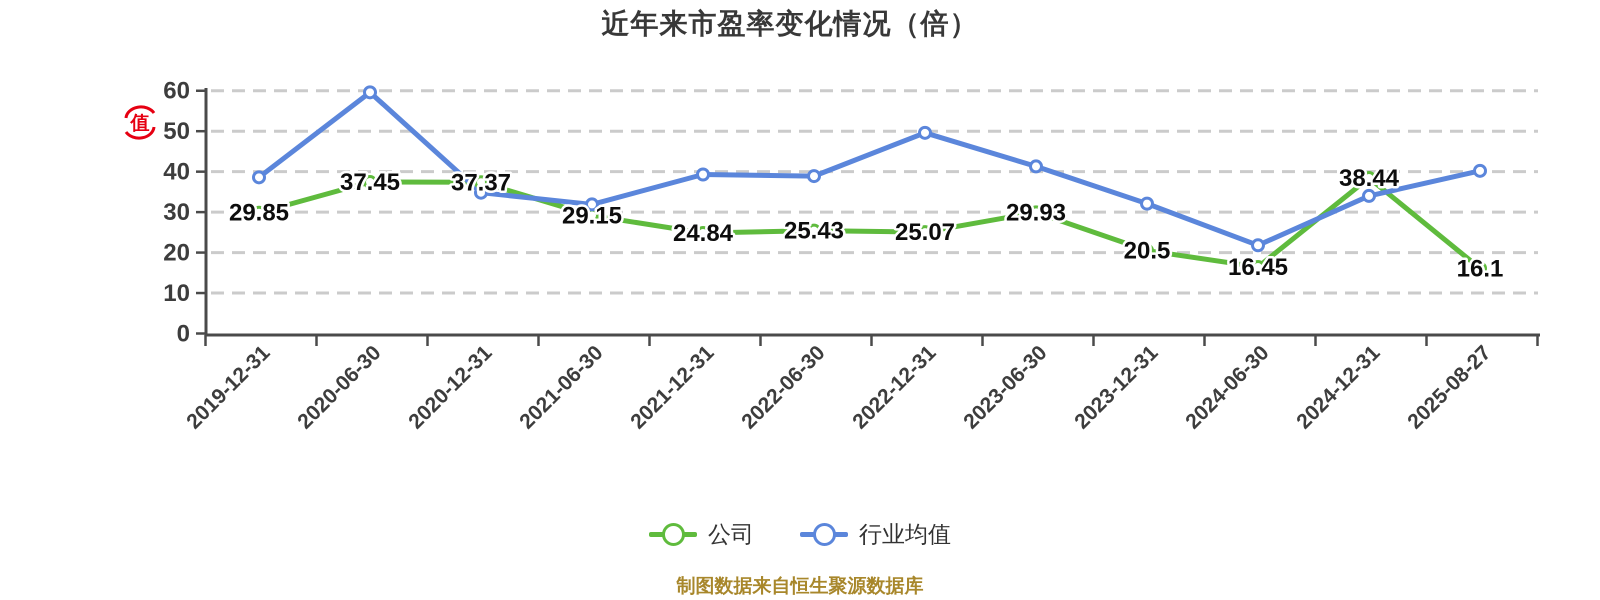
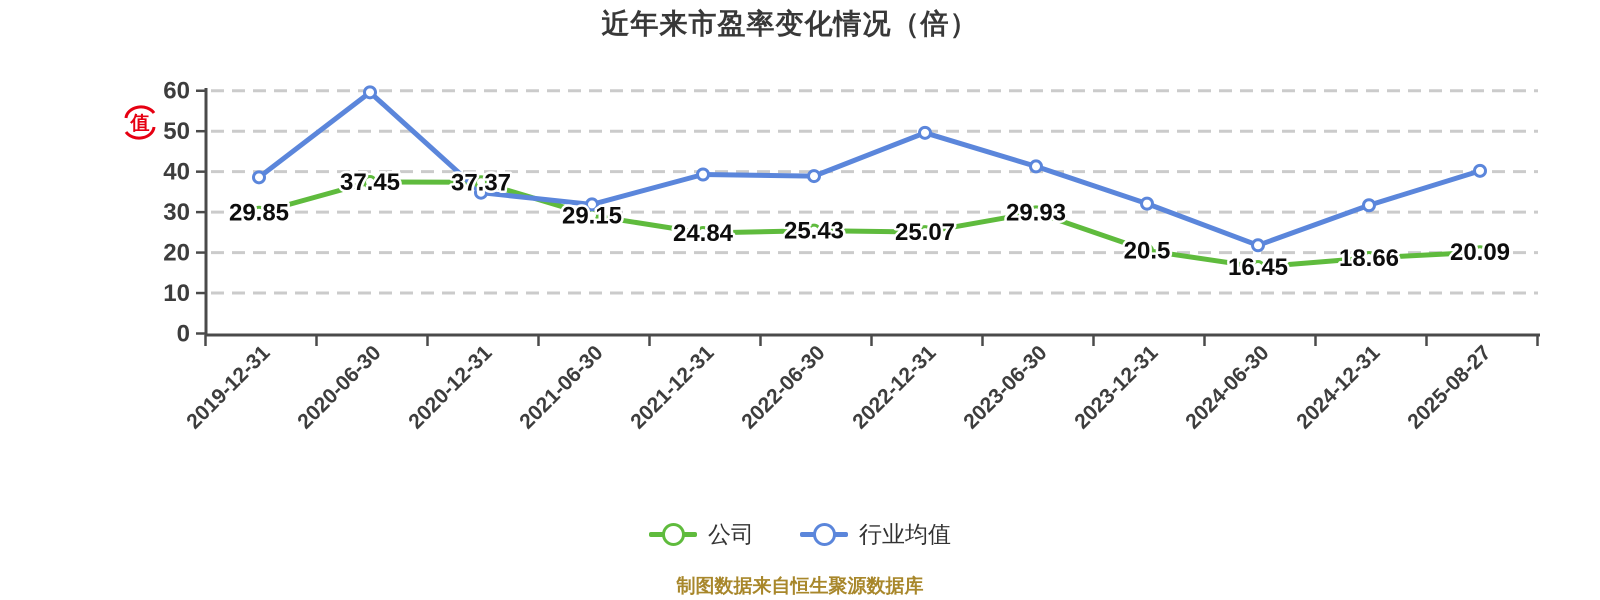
公司/2024-12-31: 38.44 -> 18.66
行业均值/2024-12-31: 34 -> 32
公司/2025-08-27: 16.1 -> 20.09
